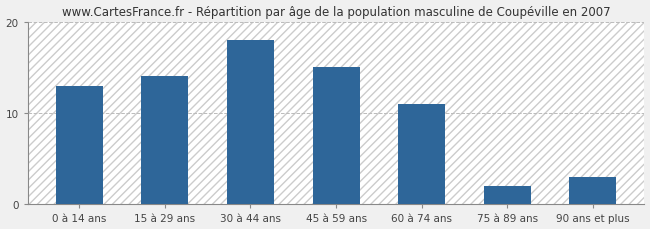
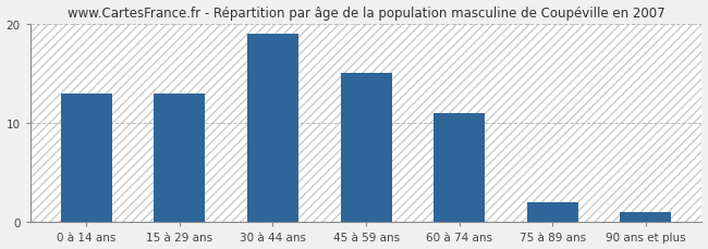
15 à 29 ans: 14 -> 13
30 à 44 ans: 18 -> 19
90 ans et plus: 3 -> 1
